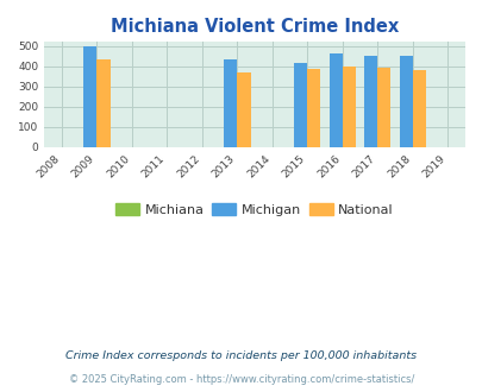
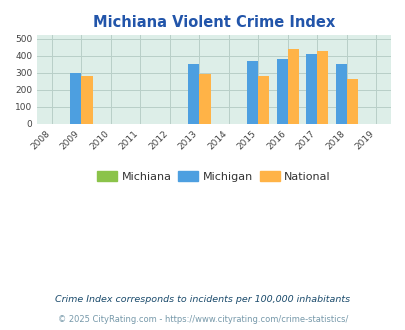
Michigan/2009: 500 -> 300
National/2009: 430 -> 280
Michigan/2013: 430 -> 350
National/2013: 370 -> 290
Michigan/2015: 420 -> 370
National/2015: 380 -> 280
Michigan/2016: 460 -> 380
National/2016: 400 -> 440
Michigan/2017: 450 -> 410
National/2017: 390 -> 430
Michigan/2018: 450 -> 350
National/2018: 380 -> 260
